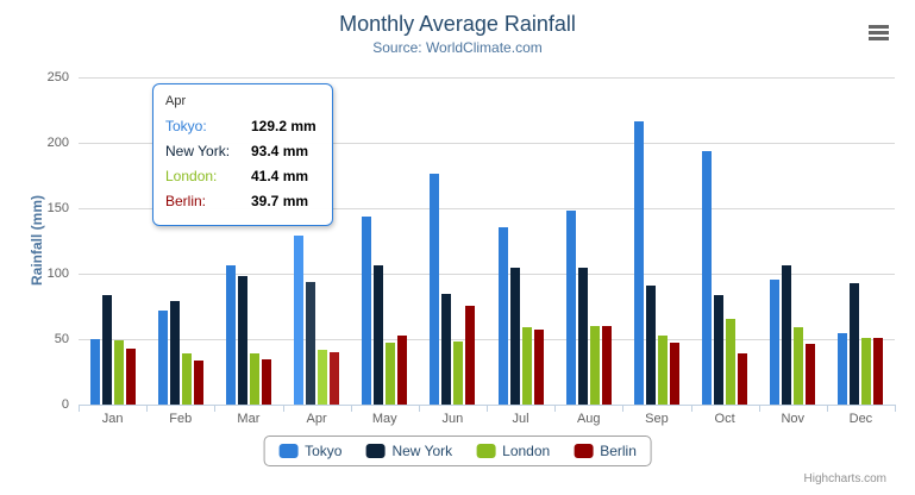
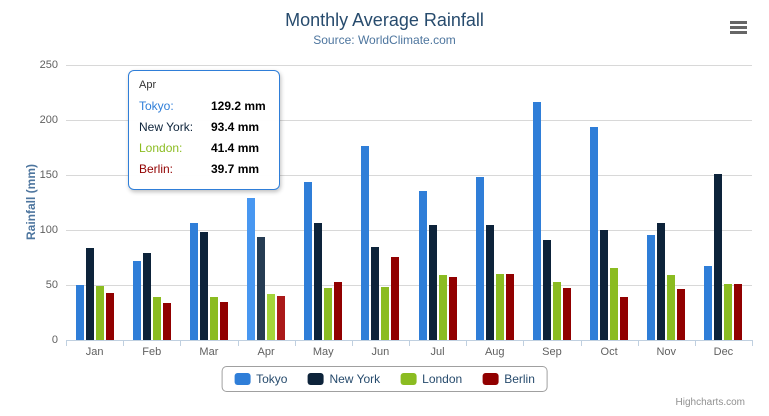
New York/Oct: 84 -> 100
Tokyo/Dec: 54 -> 67
New York/Dec: 92 -> 151
